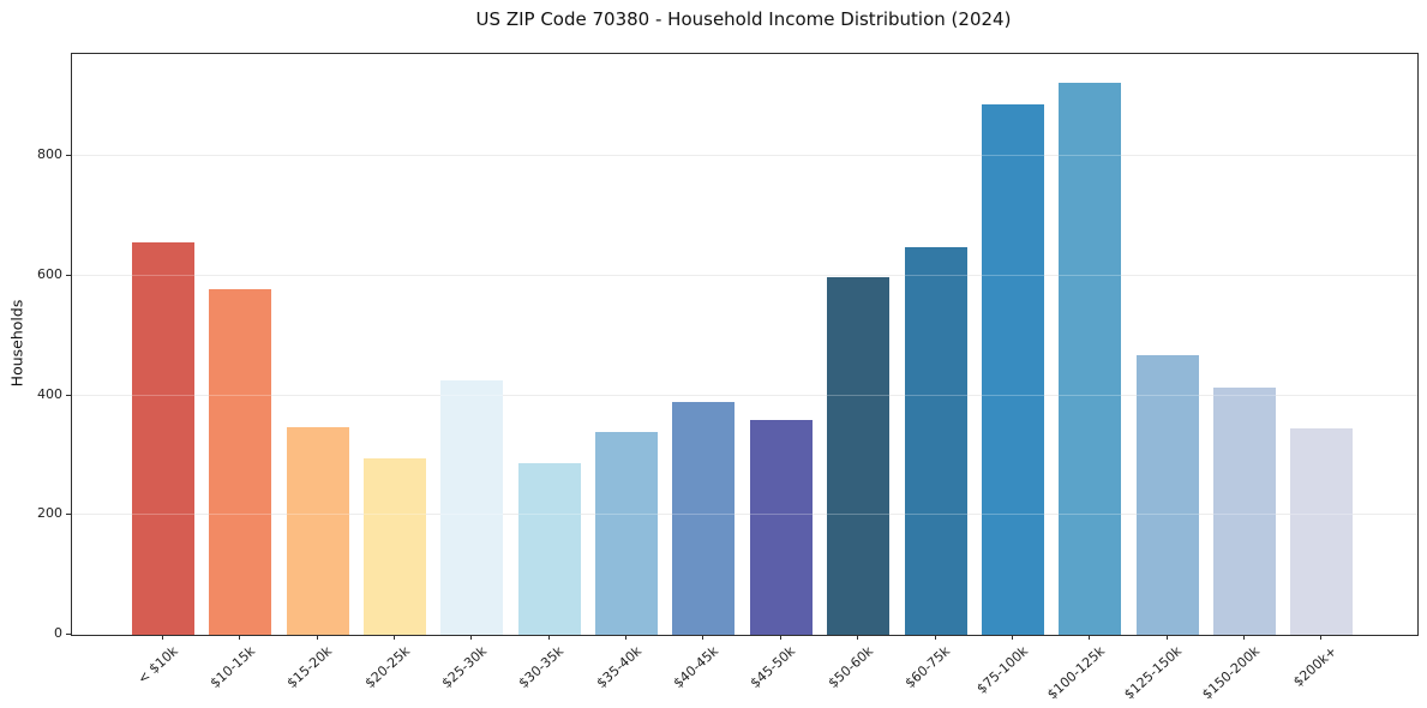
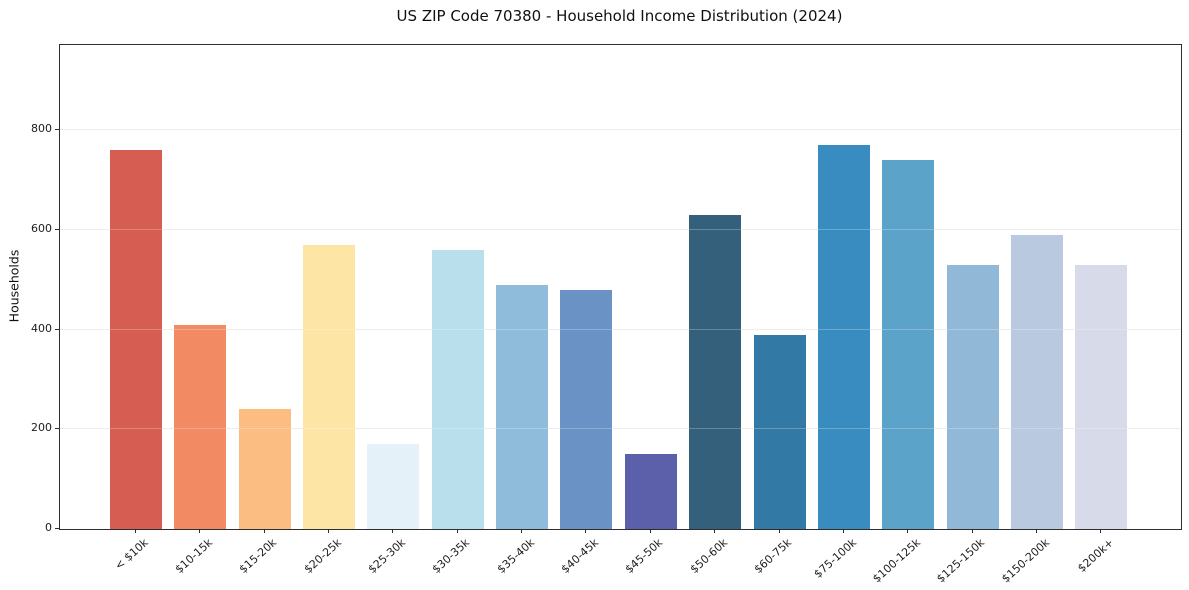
< $10k: 660 -> 760
$10-15k: 580 -> 410
$15-20k: 350 -> 240
$20-25k: 290 -> 570
$25-30k: 420 -> 170
$30-35k: 290 -> 560
$35-40k: 340 -> 490
$40-45k: 390 -> 480
$45-50k: 360 -> 150
$50-60k: 600 -> 630
$60-75k: 650 -> 390
$75-100k: 890 -> 770
$100-125k: 920 -> 740
$125-150k: 470 -> 530
$150-200k: 410 -> 590
$200k+: 340 -> 530
